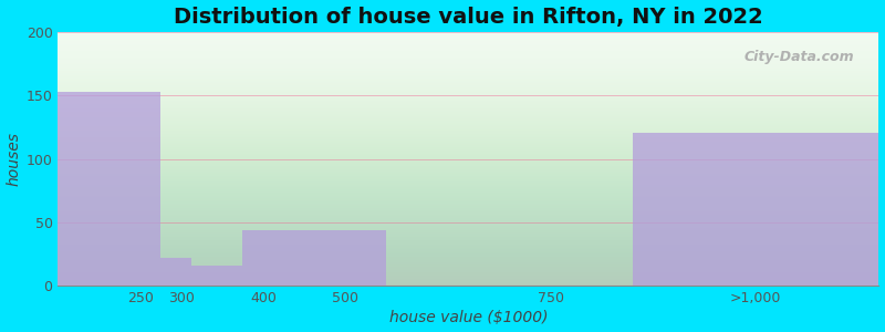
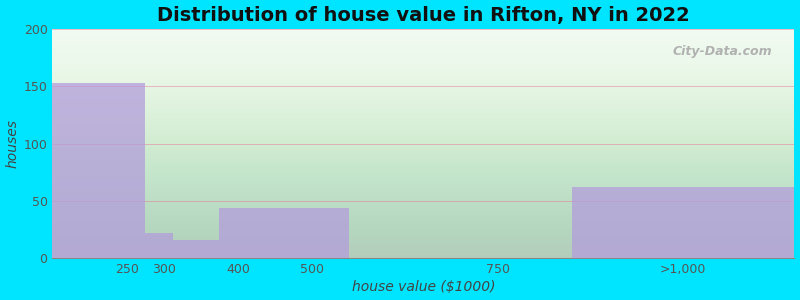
>1,000: 121 -> 62
